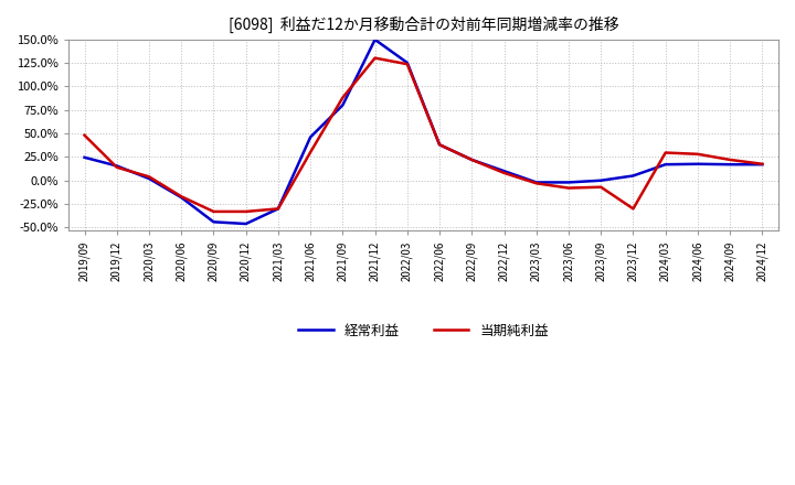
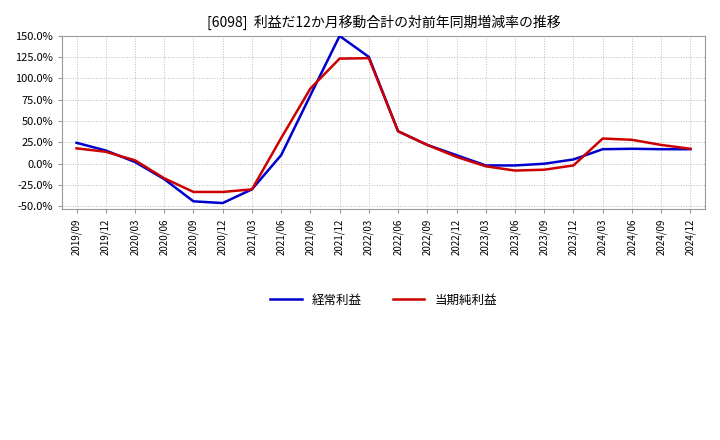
当期純利益/2019/09: 48% -> 18%
経常利益/2021/06: 46% -> 10%
当期純利益/2021/12: 130% -> 123%
当期純利益/2023/12: -30% -> -2%
